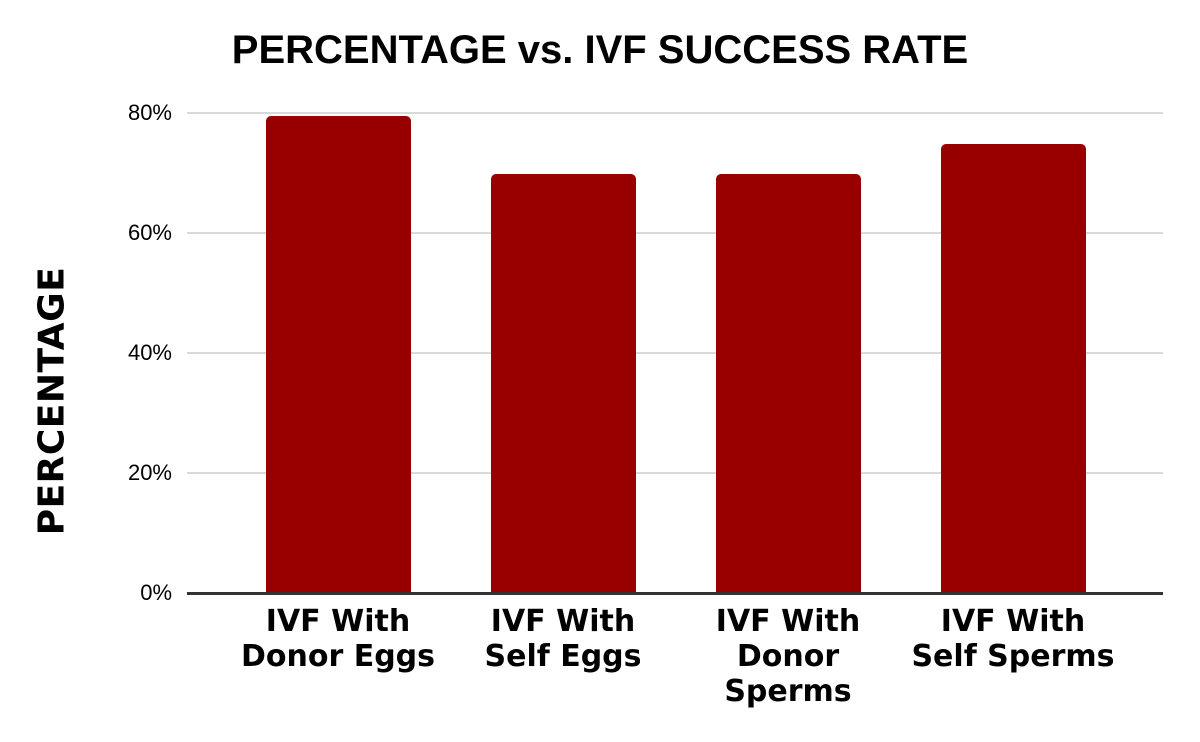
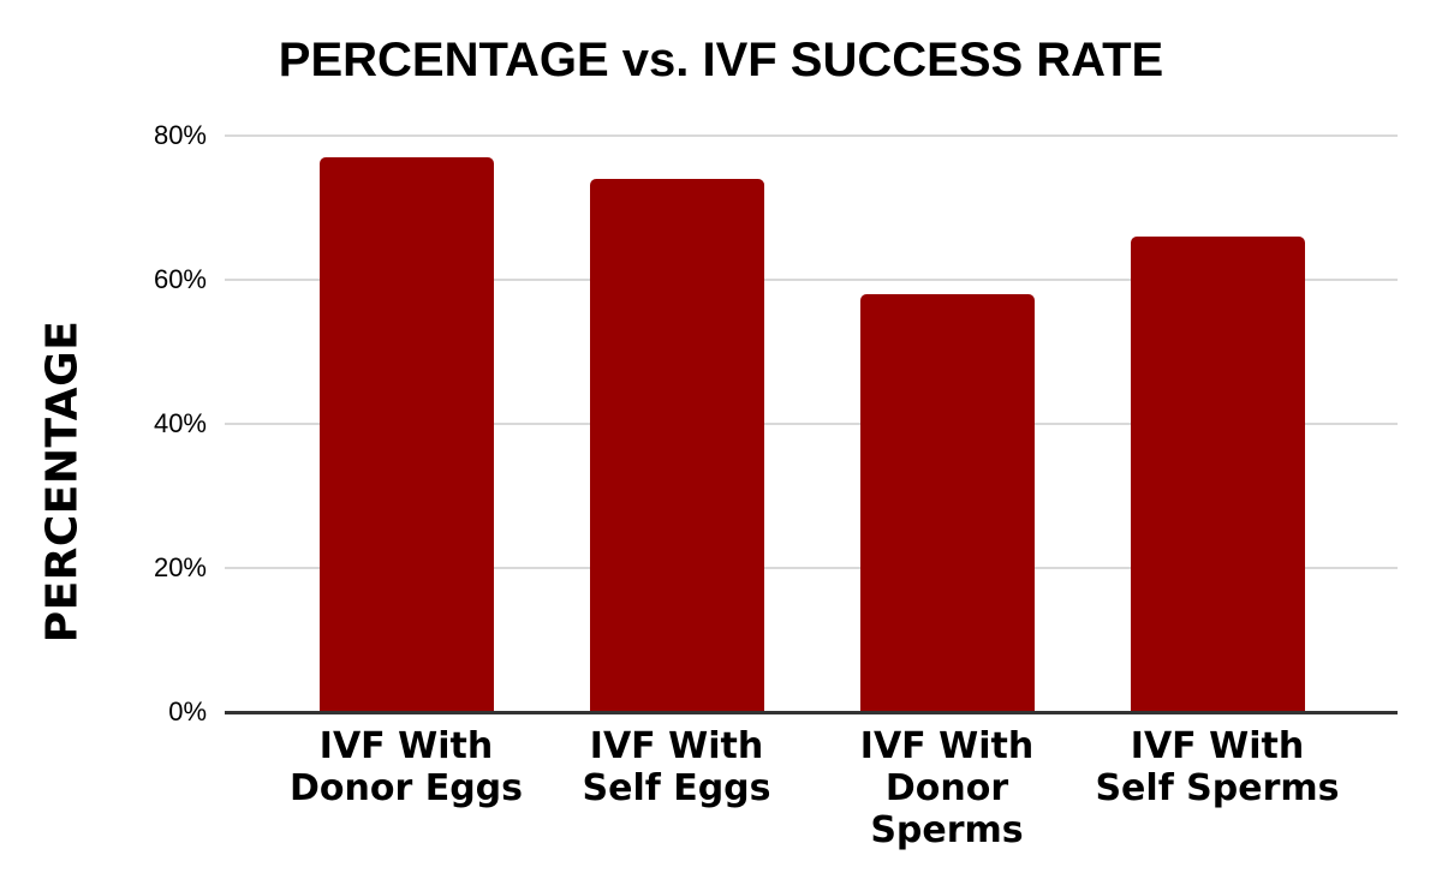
IVF With Donor Eggs: 80% -> 77%
IVF With Self Eggs: 70% -> 74%
IVF With Donor Sperms: 70% -> 58%
IVF With Self Sperms: 75% -> 66%
